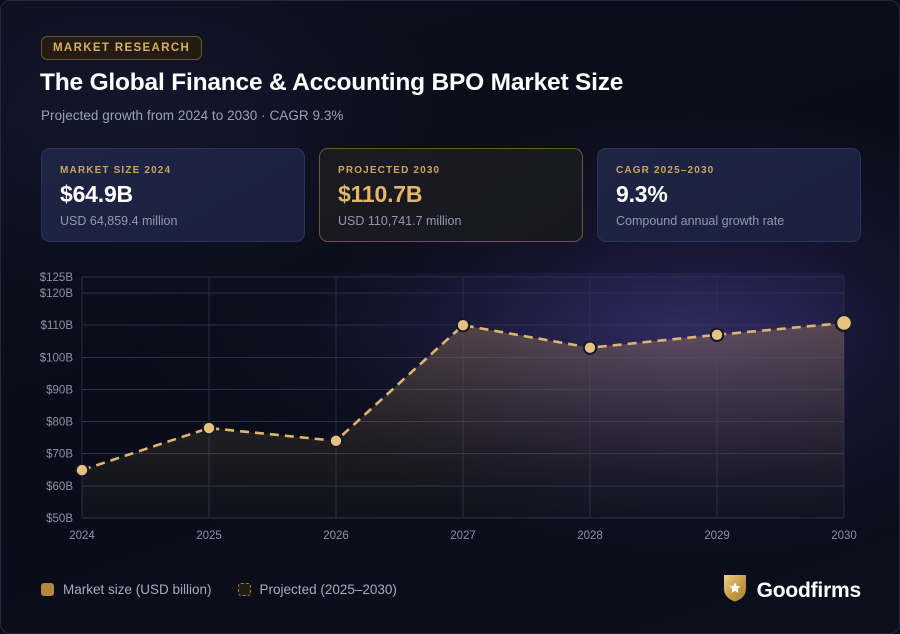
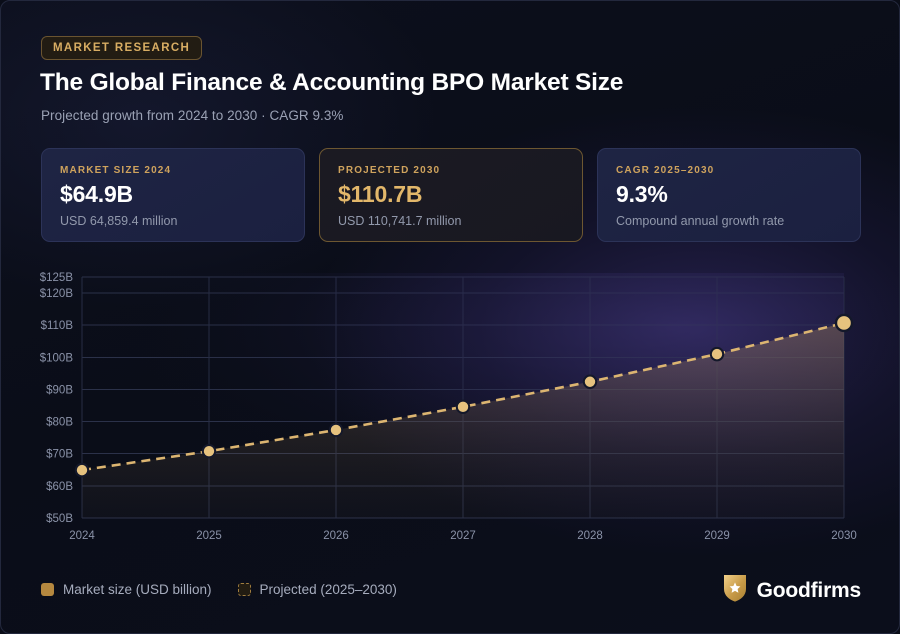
2025: $78B -> $71B
2026: $74B -> $77B
2027: $110B -> $85B
2028: $103B -> $92B
2029: $107B -> $101B
